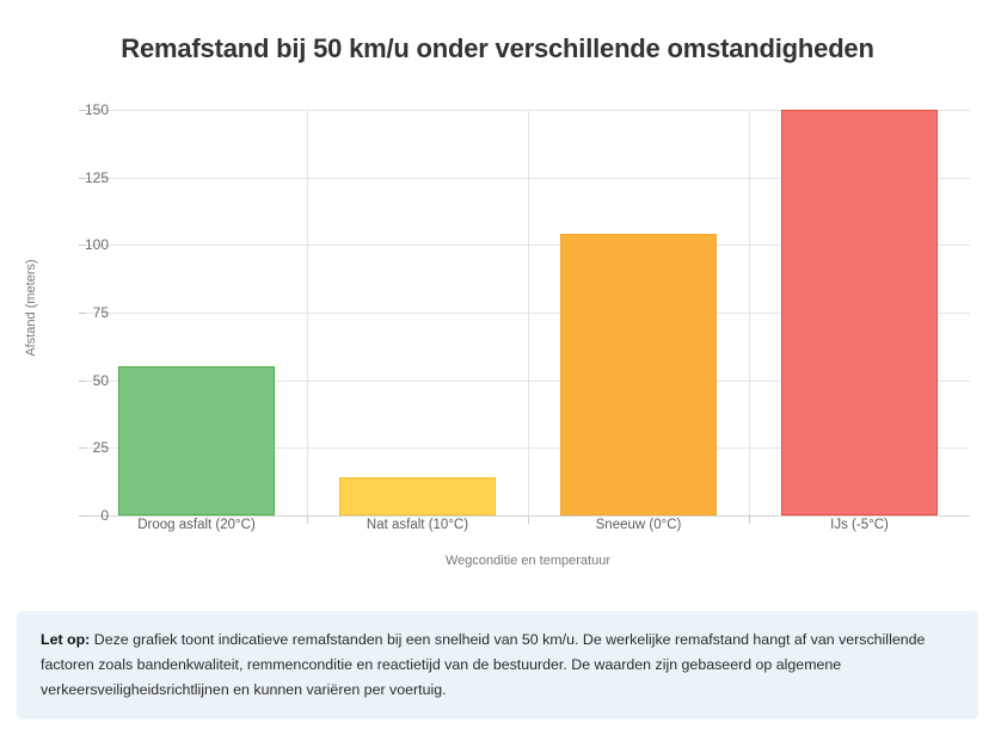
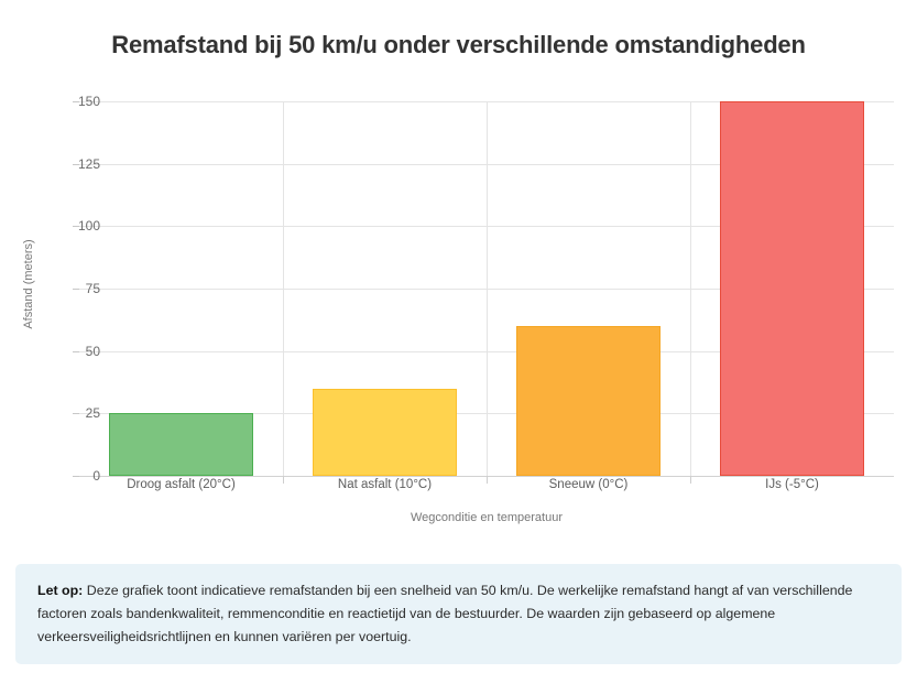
Droog asfalt (20°C): 55 -> 25
Nat asfalt (10°C): 14 -> 35
Sneeuw (0°C): 104 -> 60
